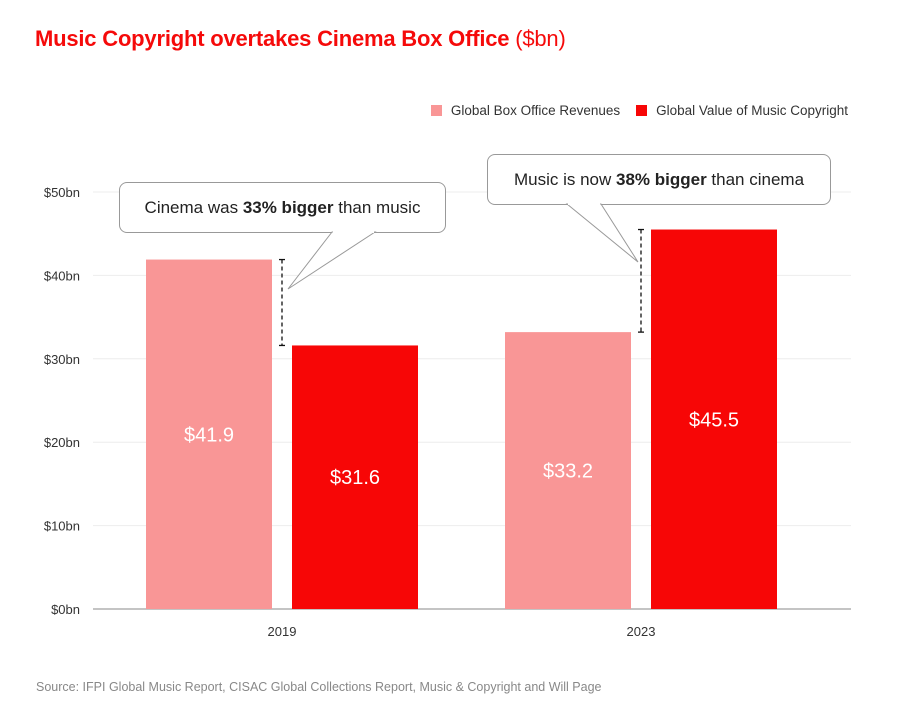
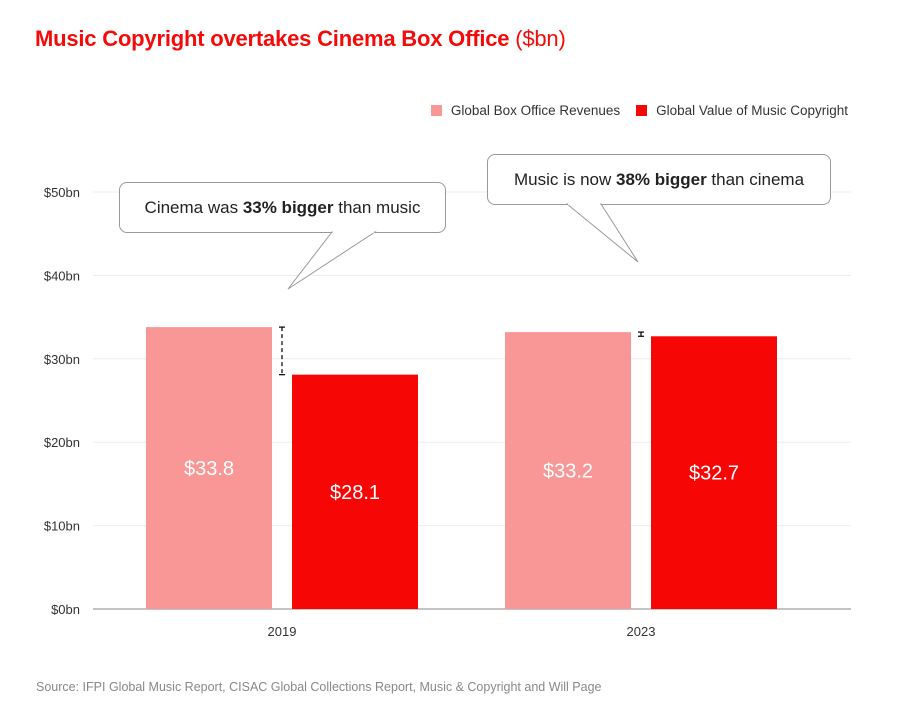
Global Box Office Revenues/2019: $41.9 -> $33.8
Global Value of Music Copyright/2019: $31.6 -> $28.1
Global Value of Music Copyright/2023: $45.5 -> $32.7
